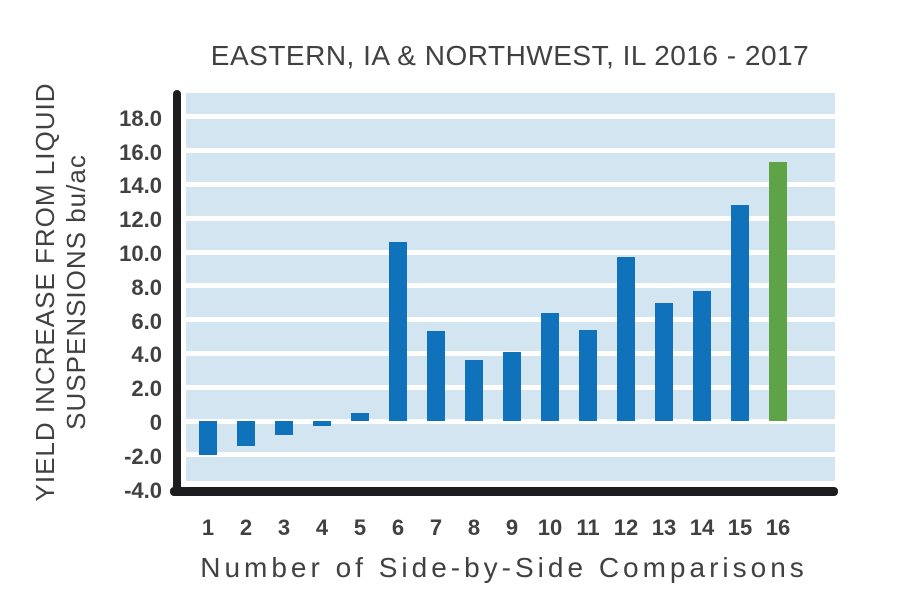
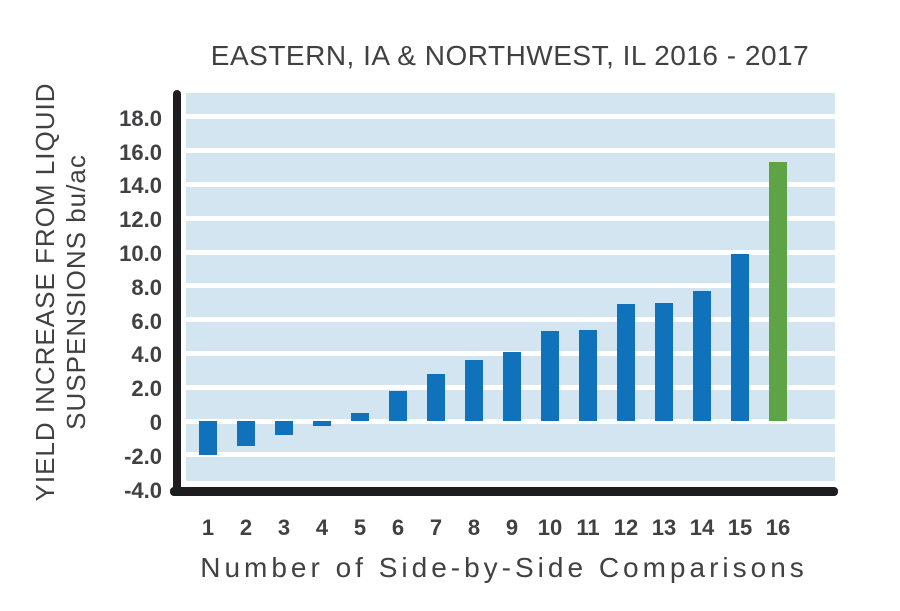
6: 10.6 -> 1.8
7: 5.3 -> 2.8
10: 6.4 -> 5.3
12: 9.7 -> 6.9
15: 12.8 -> 9.9
